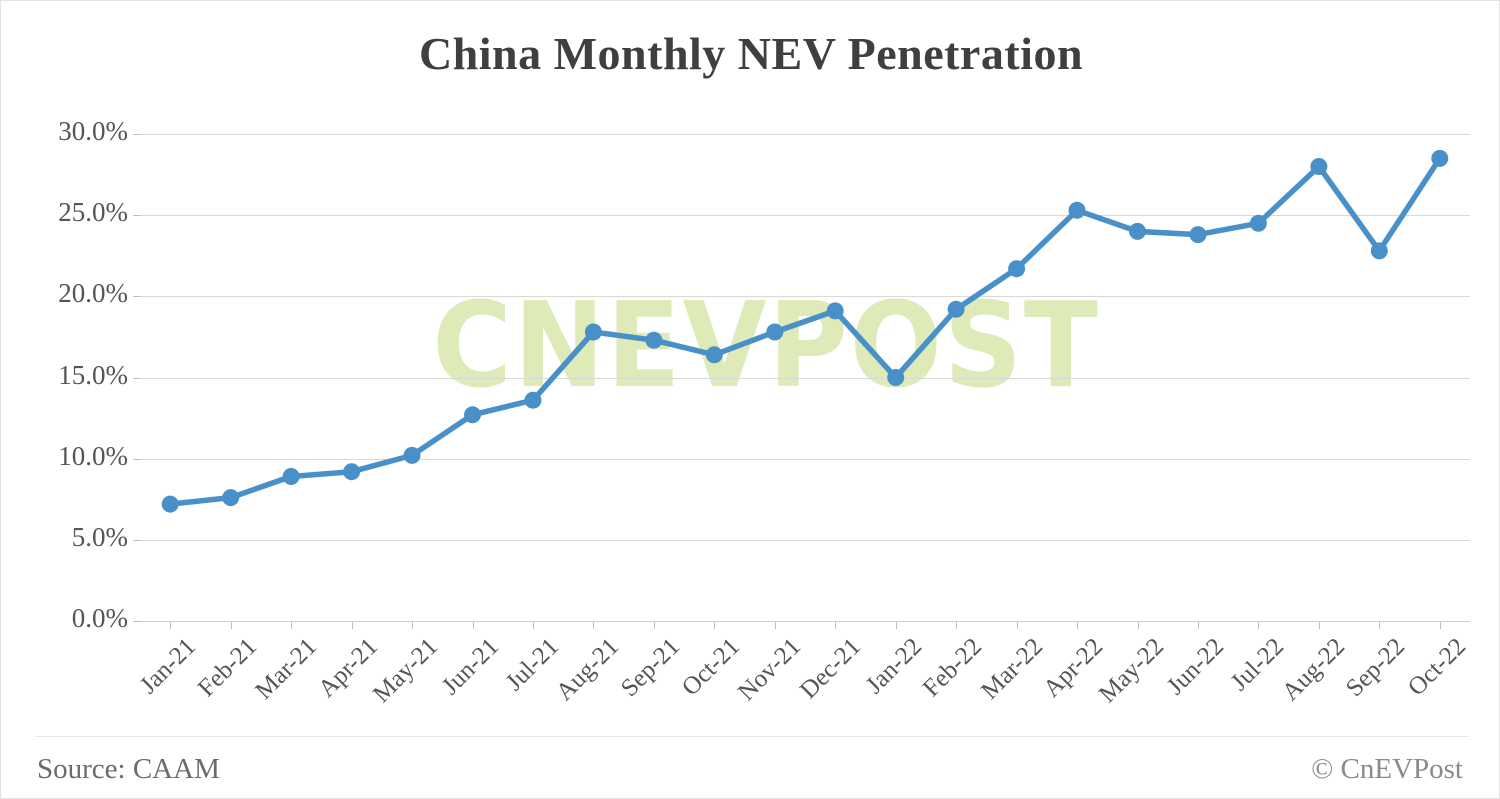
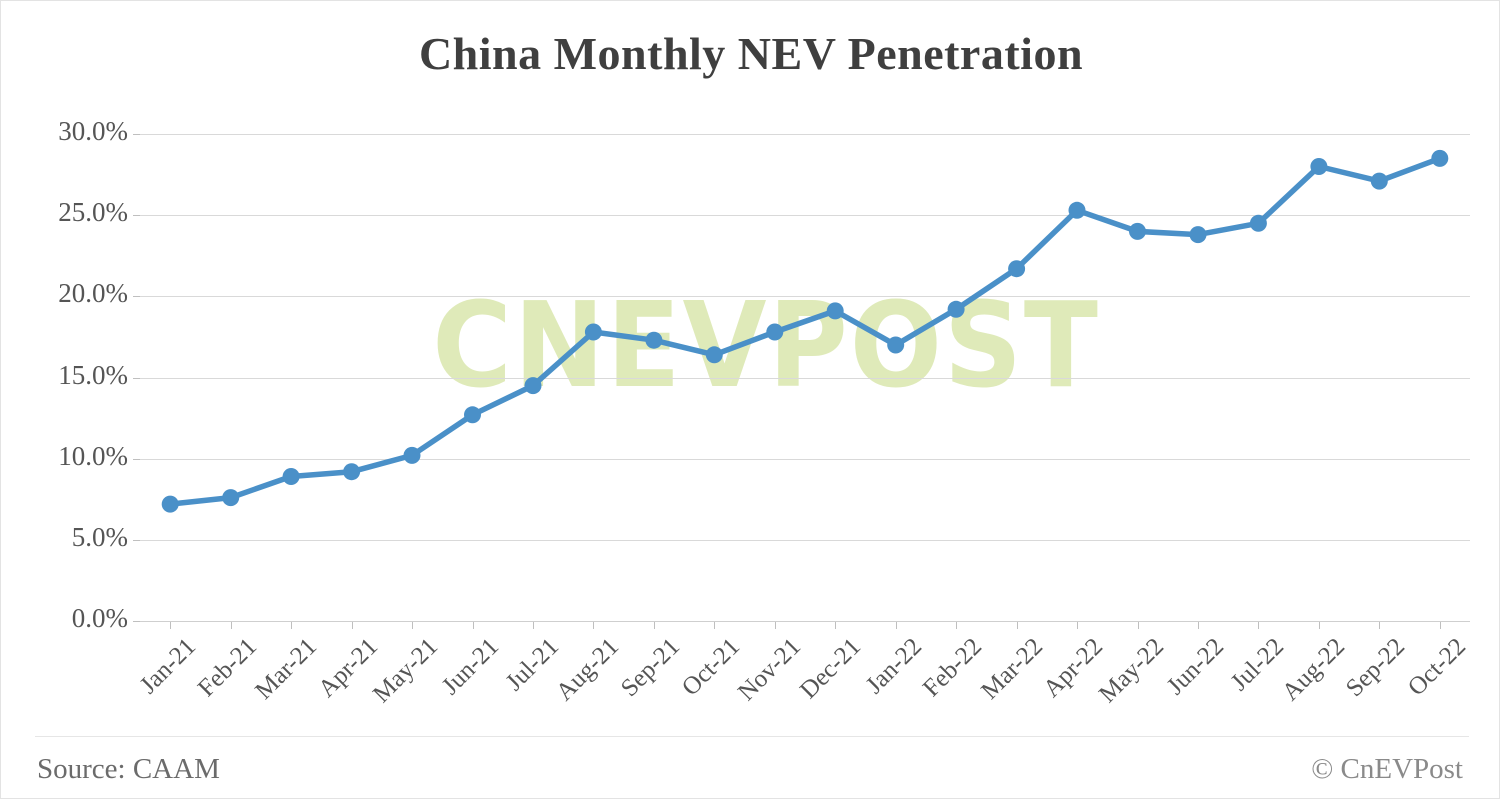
Jul-21: 13.6% -> 14.5%
Jan-22: 15.0% -> 17.0%
Sep-22: 22.8% -> 27.1%
